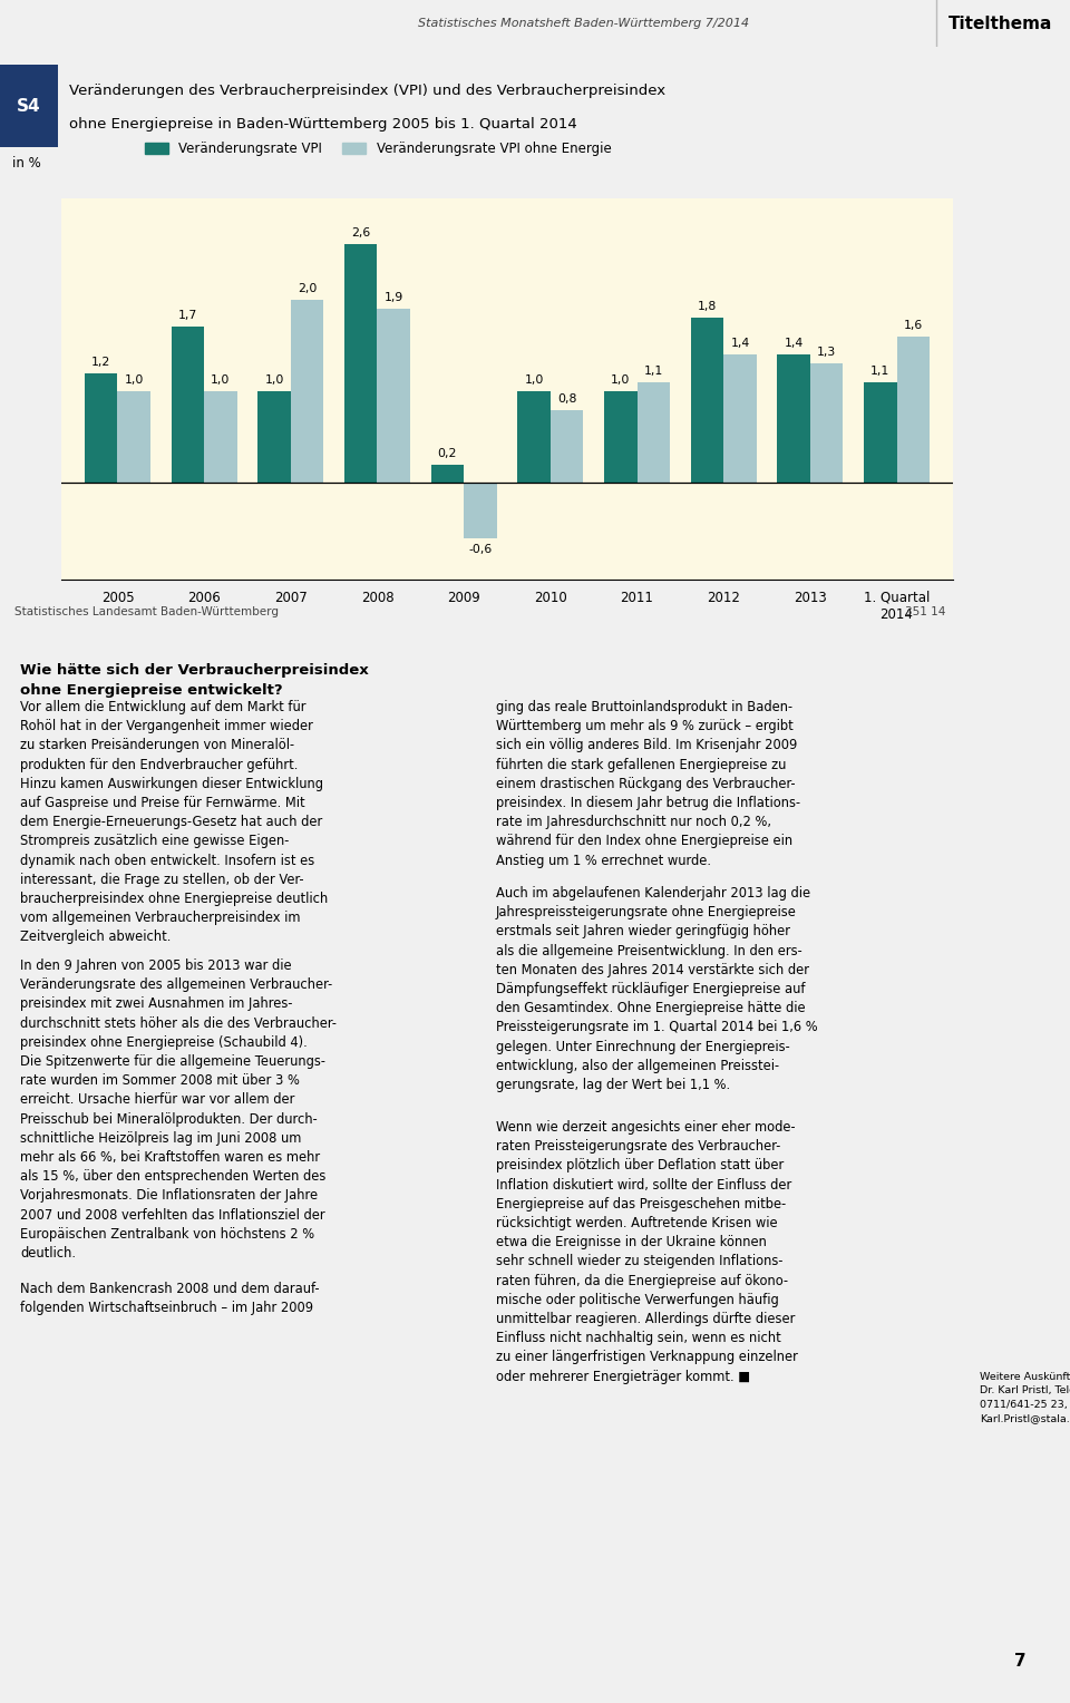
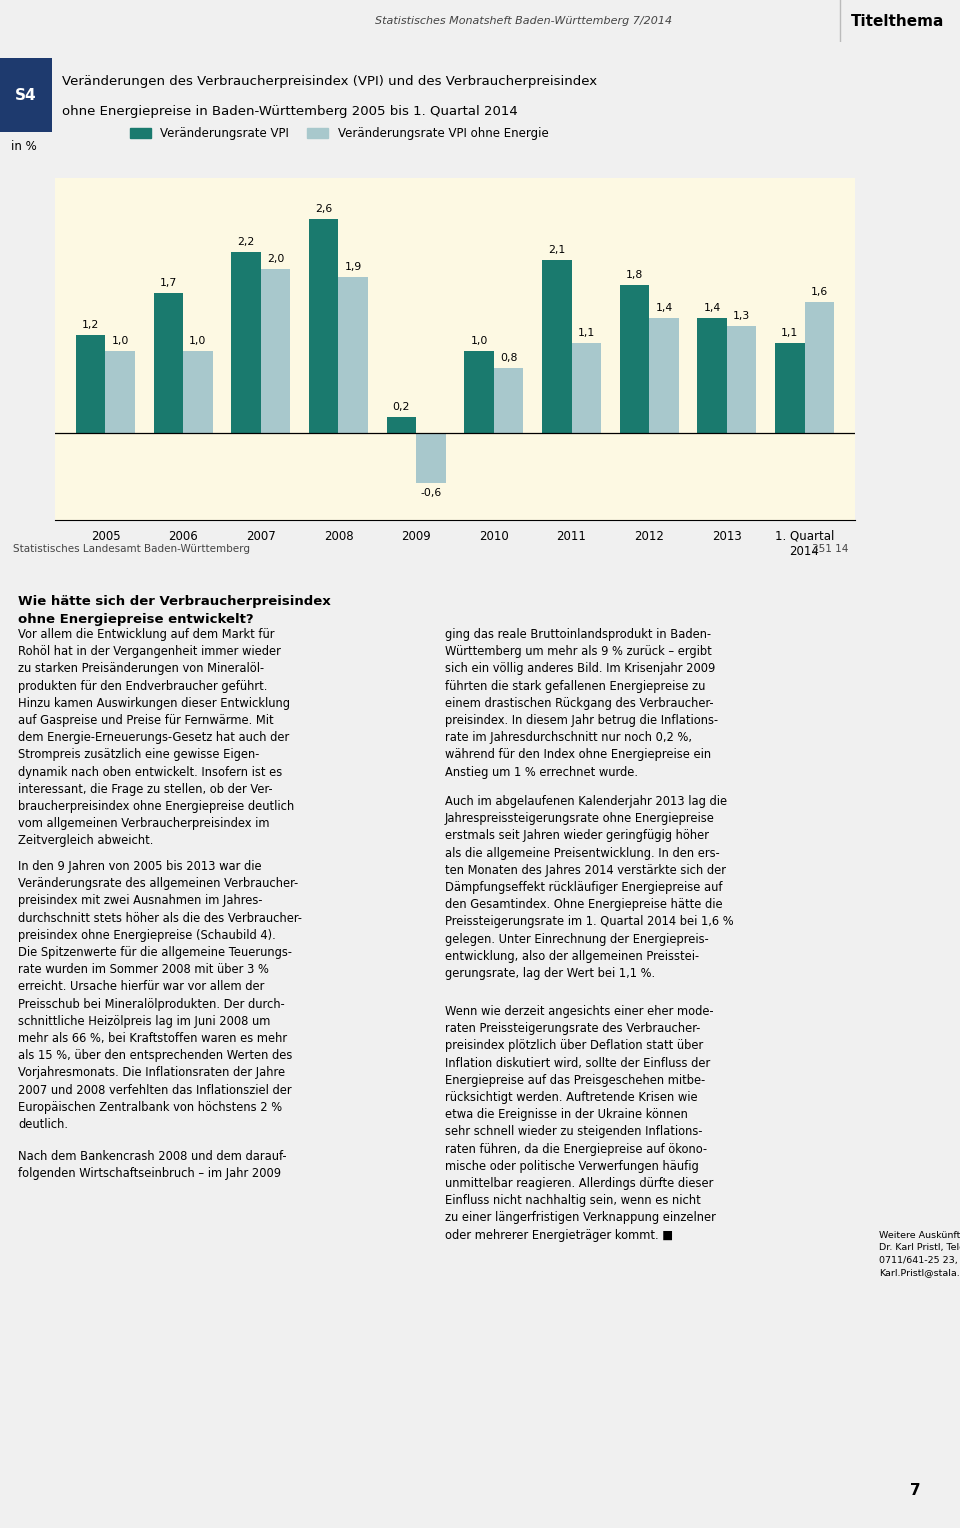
Veränderungsrate VPI/2007: 1,0 -> 2,2
Veränderungsrate VPI/2011: 1,0 -> 2,1
